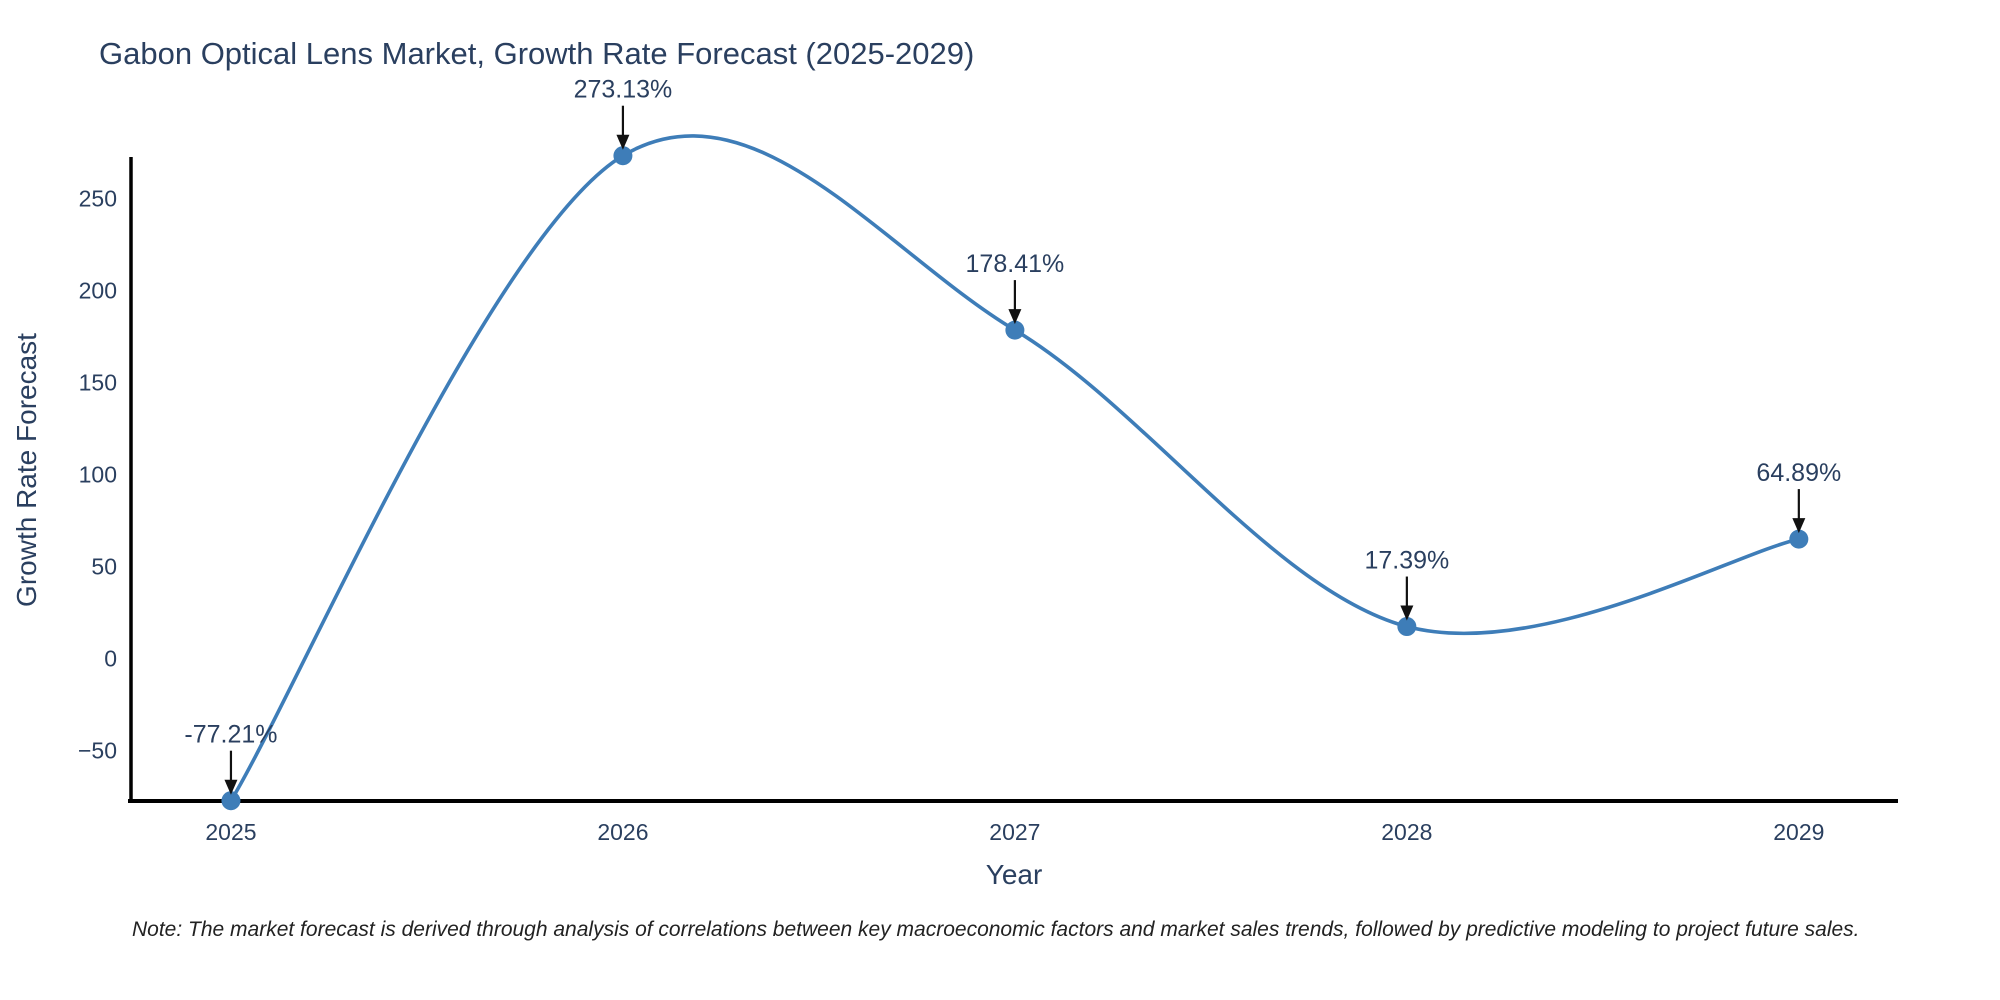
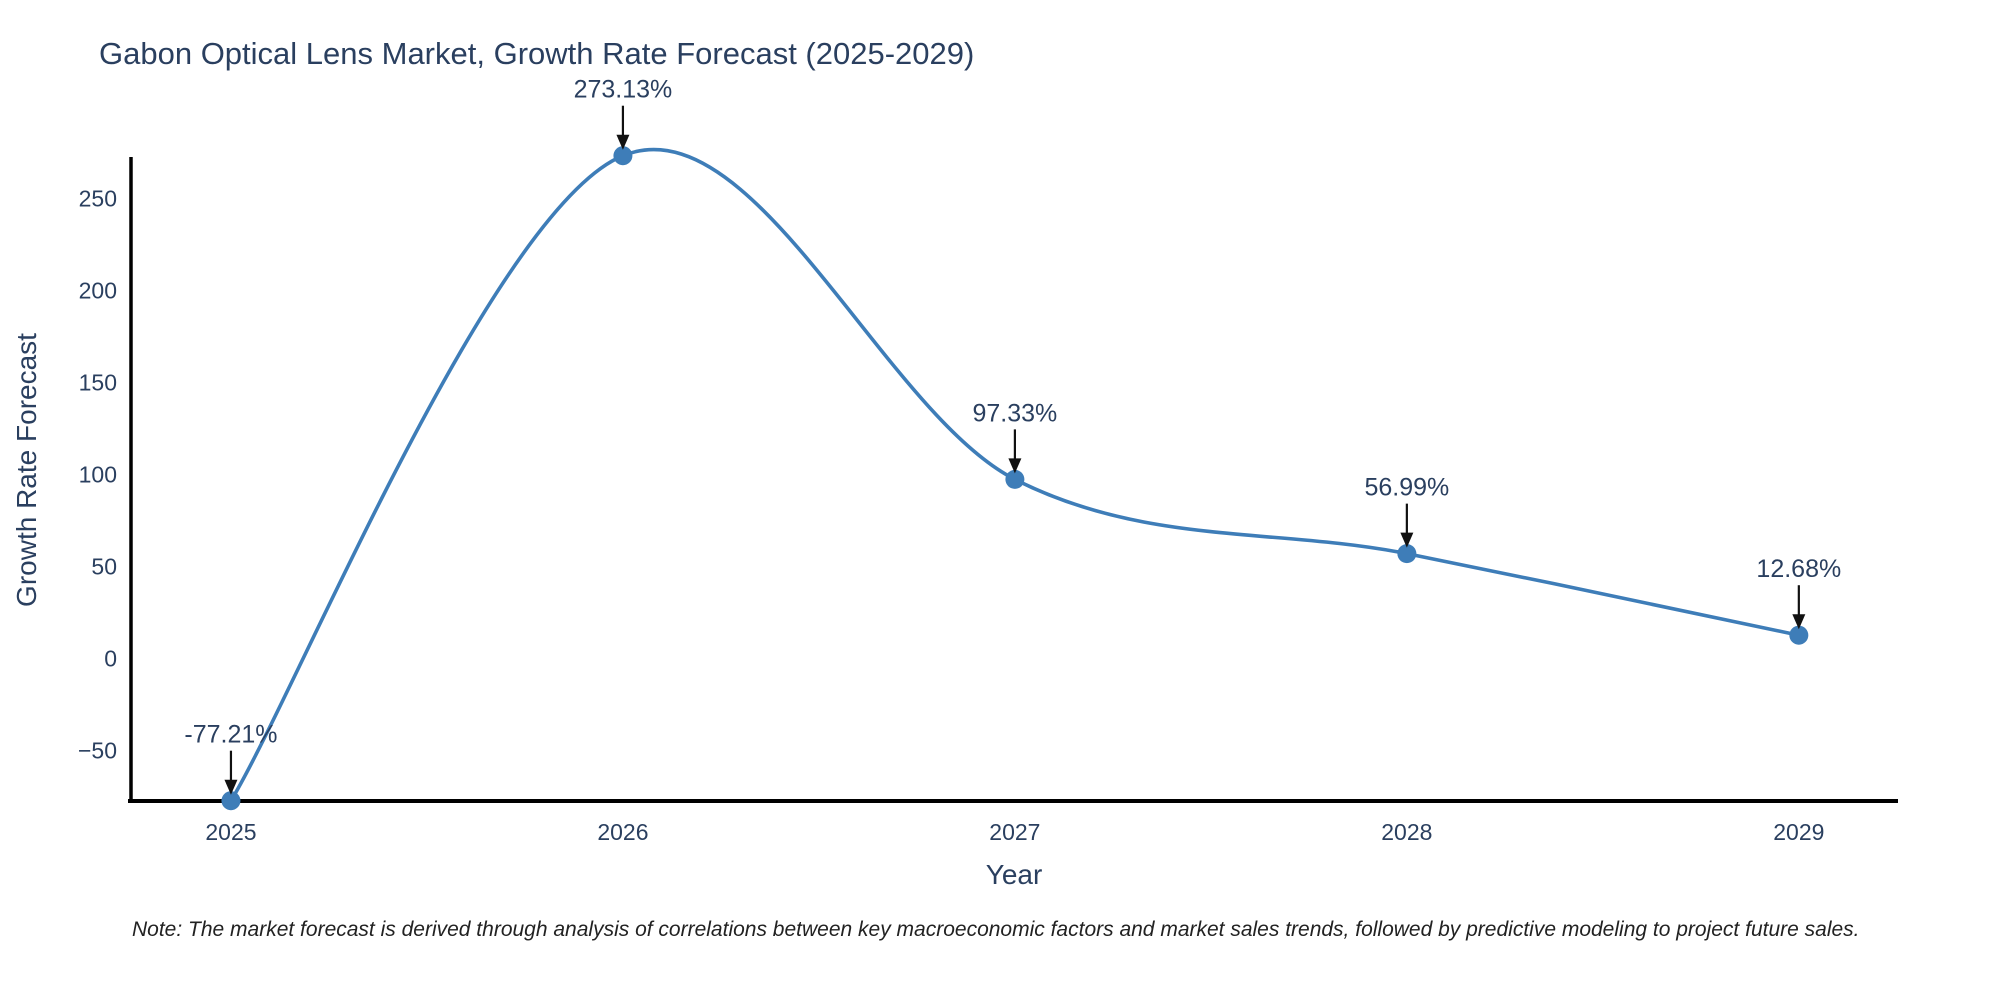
2027: 178.41% -> 97.33%
2028: 17.39% -> 56.99%
2029: 64.89% -> 12.68%
